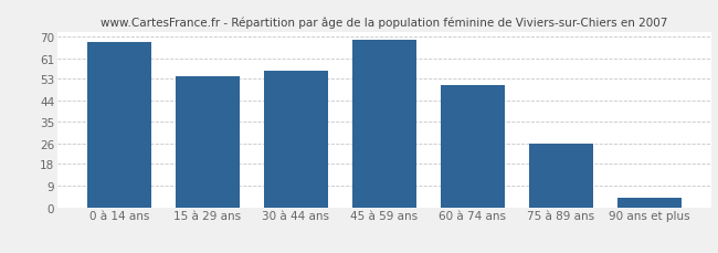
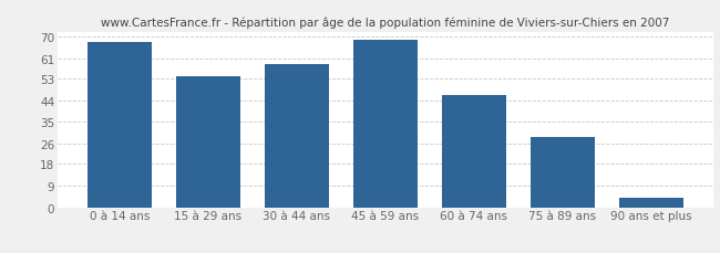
30 à 44 ans: 56 -> 59
60 à 74 ans: 50 -> 46
75 à 89 ans: 26 -> 29
